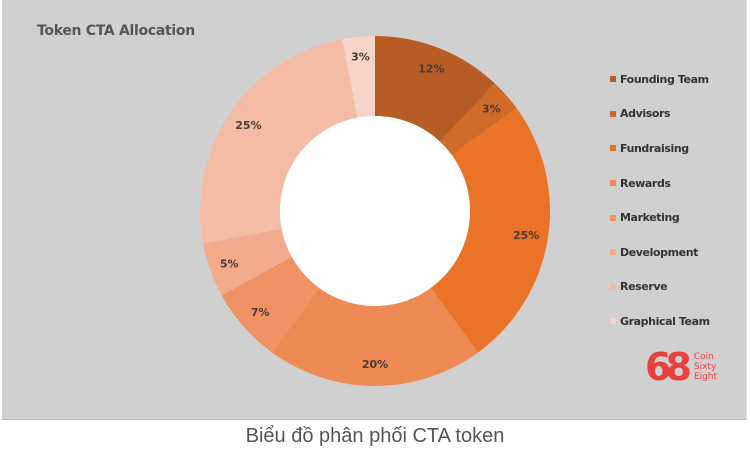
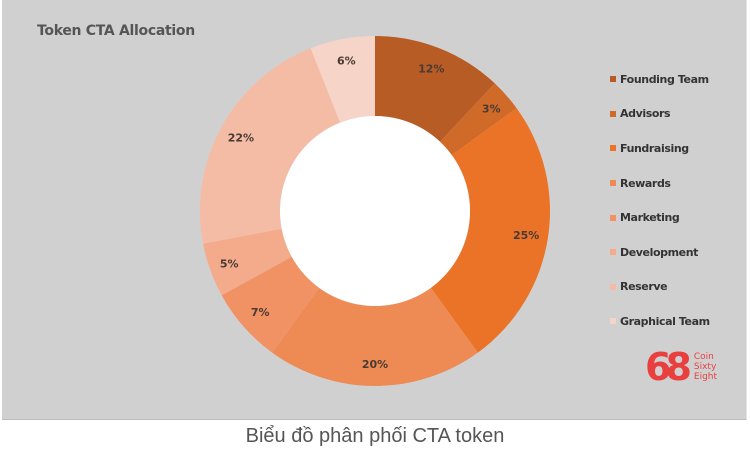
Reserve: 25% -> 22%
Graphical Team: 3% -> 6%
